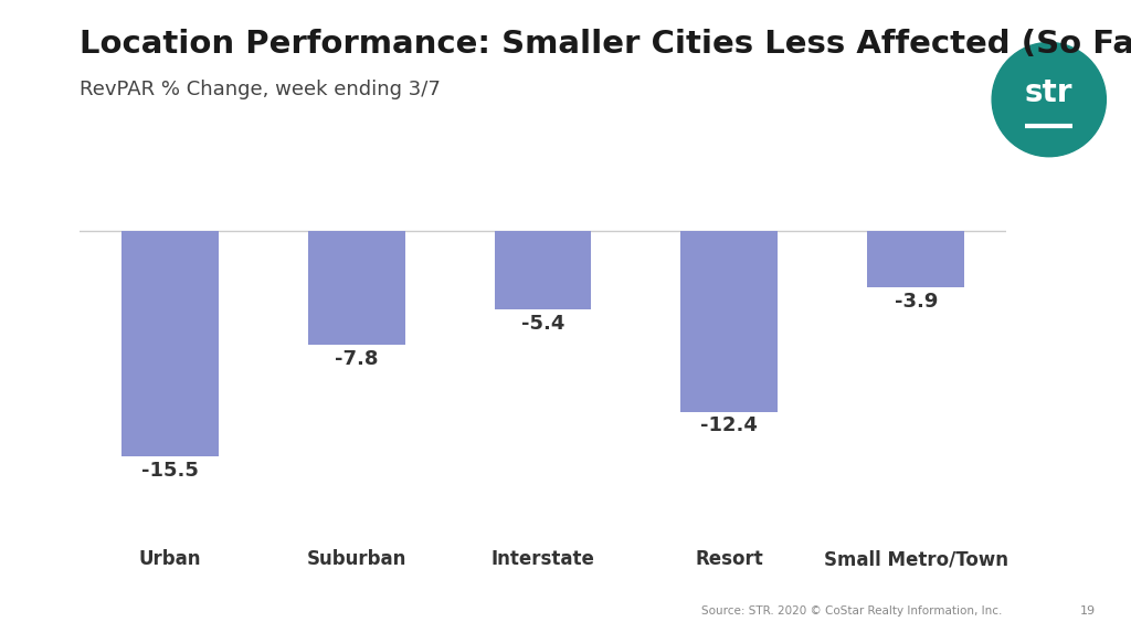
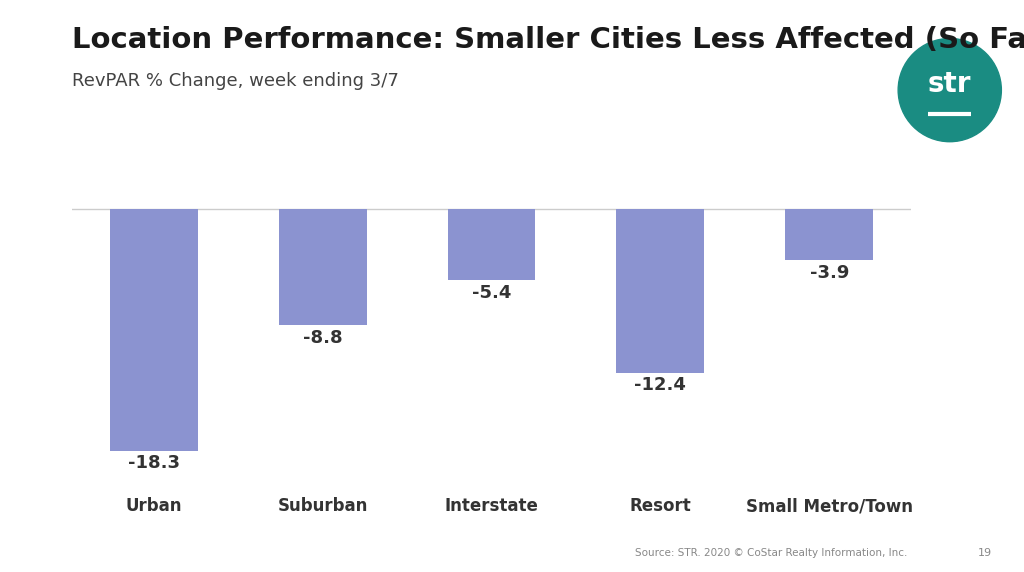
Urban: -15.5 -> -18.3
Suburban: -7.8 -> -8.8
